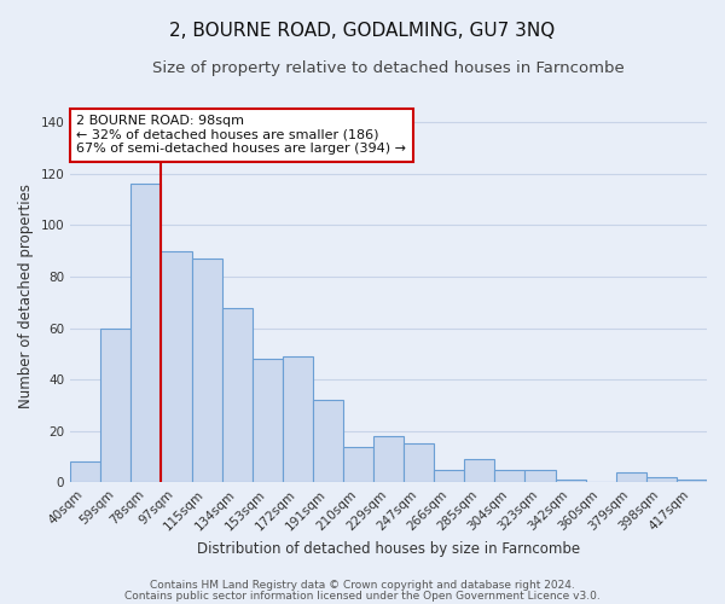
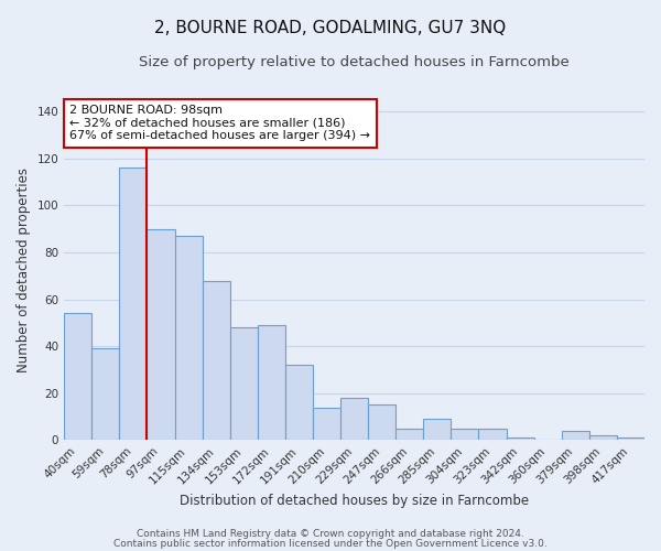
40sqm: 8 -> 54
59sqm: 60 -> 39
